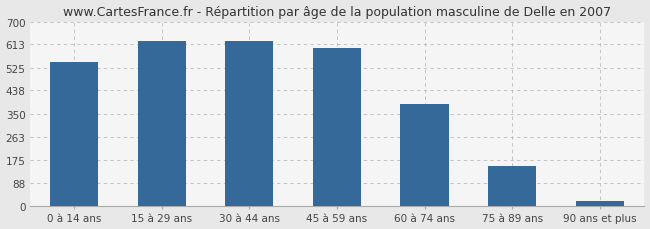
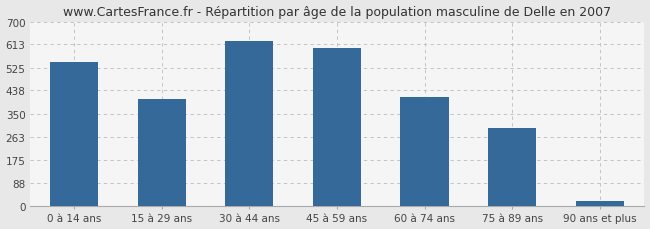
15 à 29 ans: 625 -> 405
60 à 74 ans: 385 -> 415
75 à 89 ans: 152 -> 295
